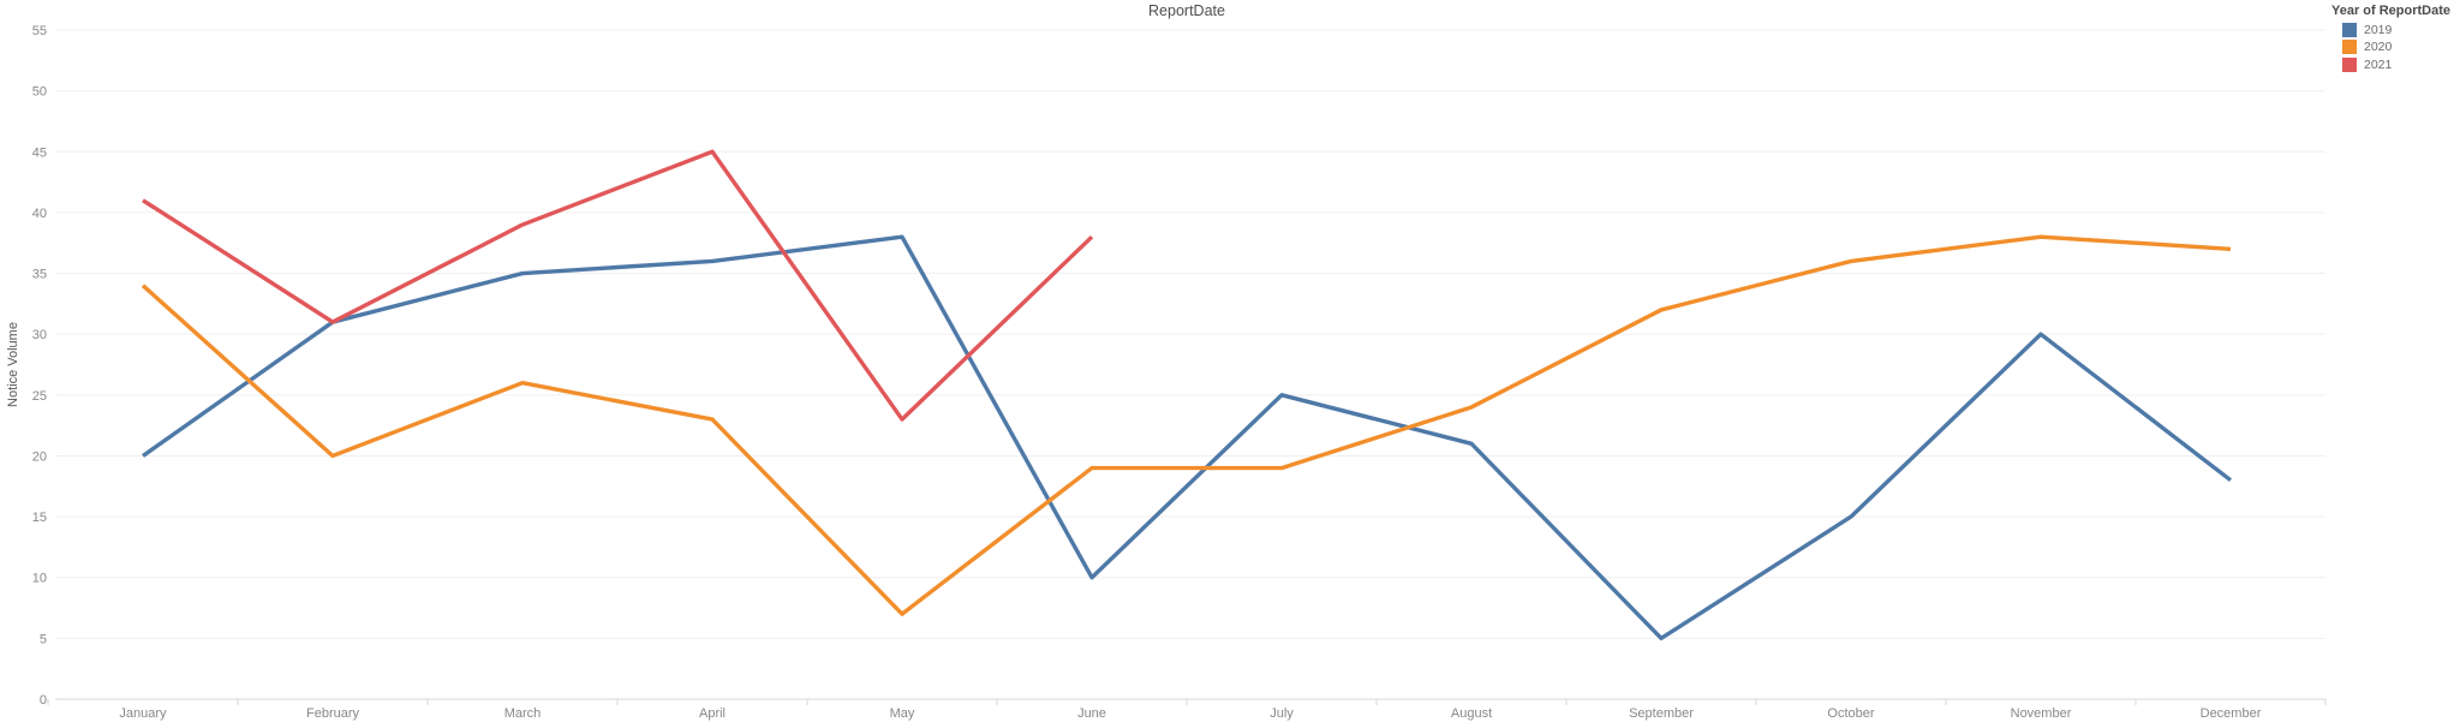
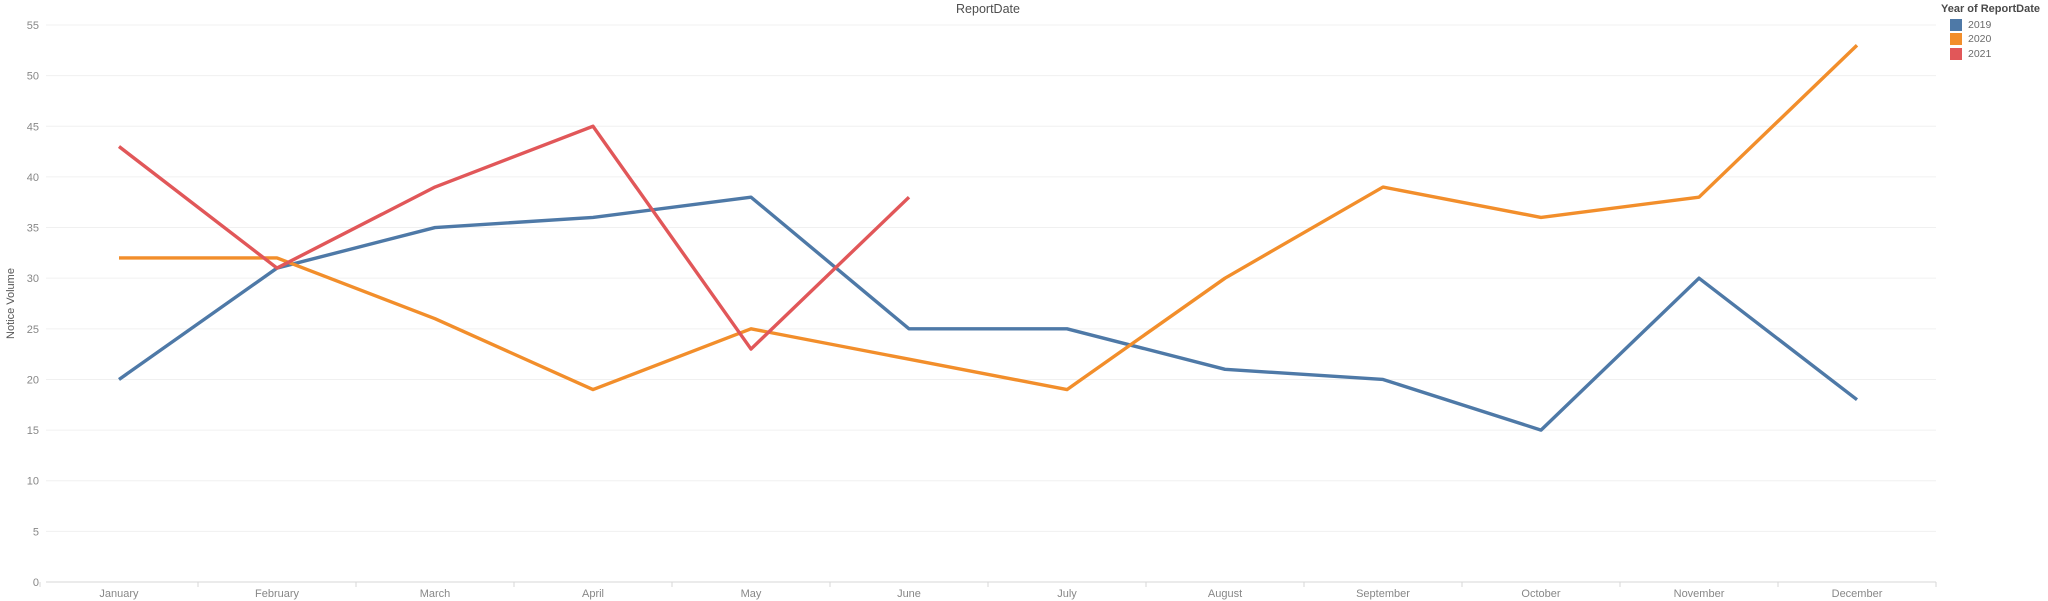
2020/January: 34 -> 32
2021/January: 41 -> 43
2020/February: 20 -> 32
2020/April: 23 -> 19
2020/May: 7 -> 25
2019/June: 10 -> 25
2020/June: 19 -> 22
2020/August: 24 -> 30
2019/September: 5 -> 20
2020/September: 32 -> 39
2020/December: 37 -> 53
